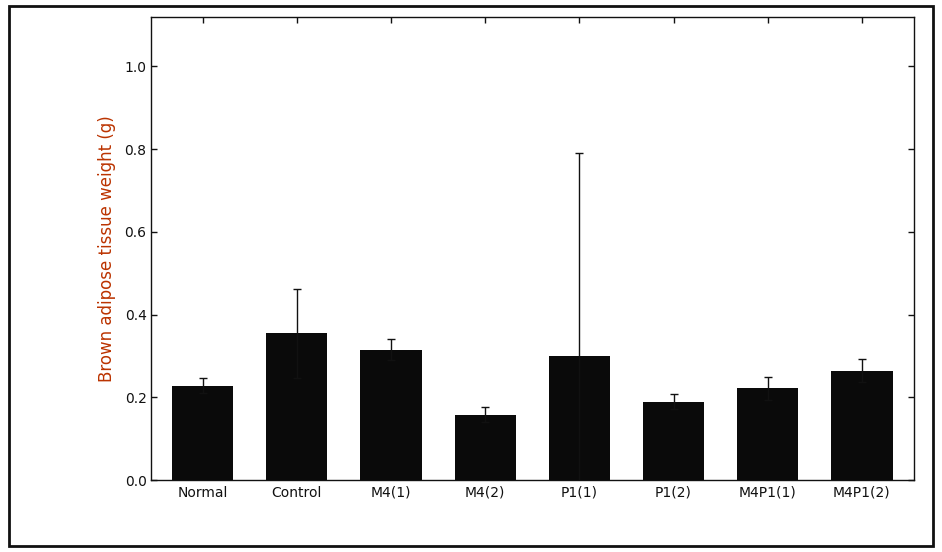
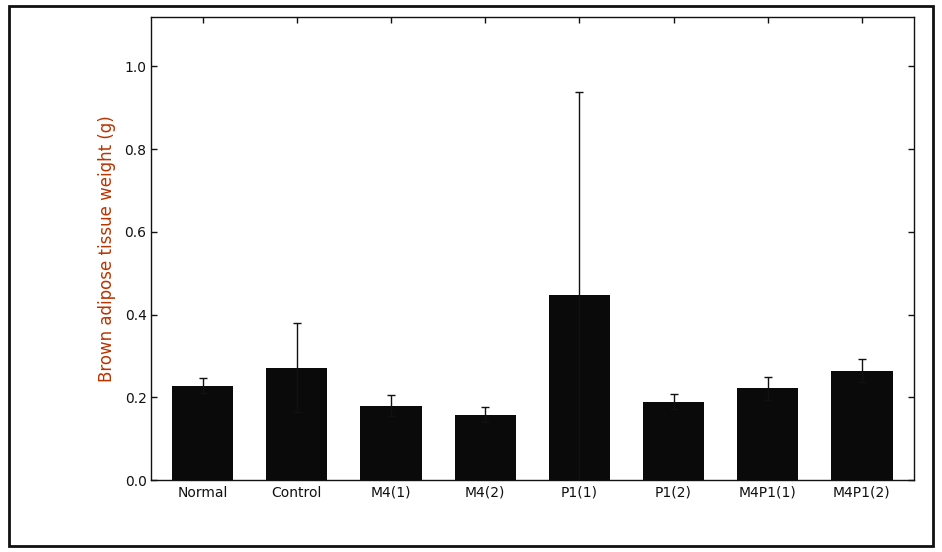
Control: 0.355 -> 0.272
M4(1): 0.315 -> 0.180
P1(1): 0.300 -> 0.447
